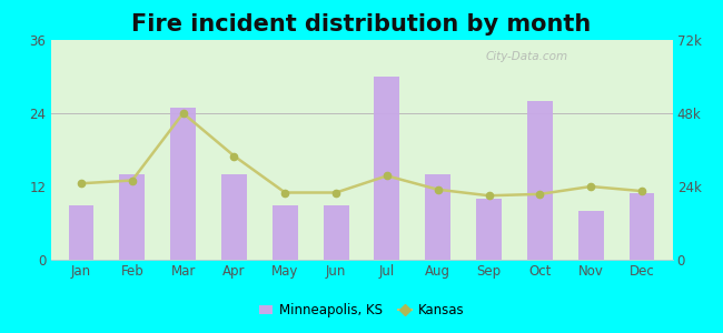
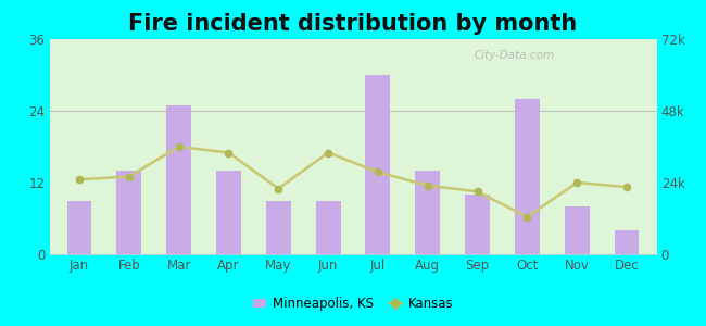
Kansas/Mar: 48.0k -> 36.0k
Kansas/Jun: 22.0k -> 34.0k
Kansas/Oct: 21.5k -> 12.5k
Minneapolis, KS/Dec: 11 -> 4
